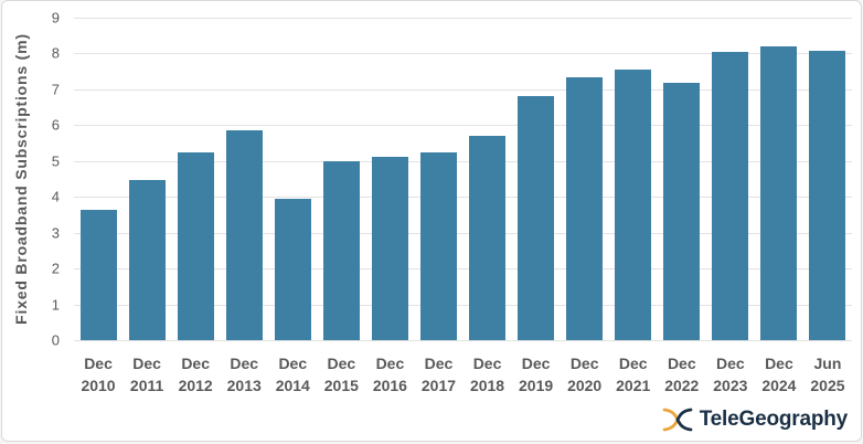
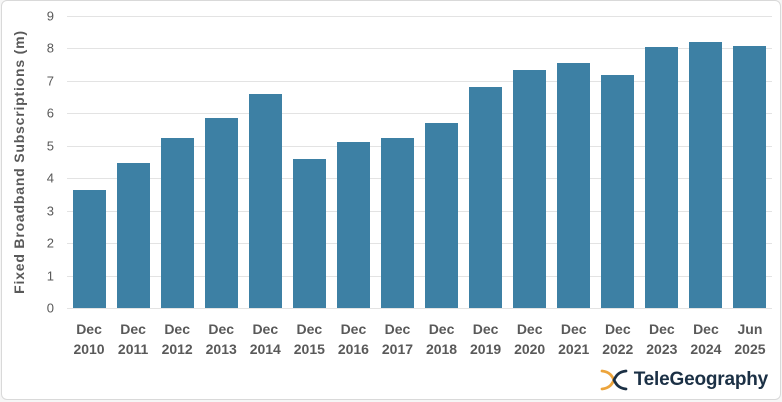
Dec 2014: 3.9 -> 6.6
Dec 2015: 5.0 -> 4.6
